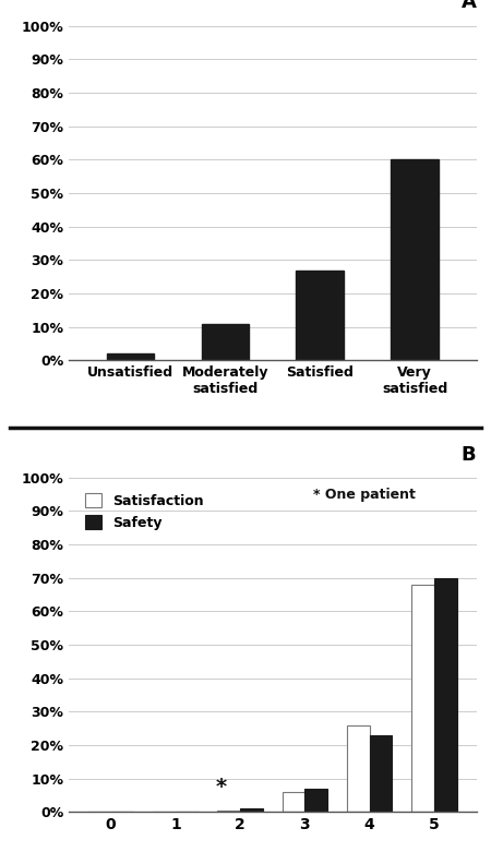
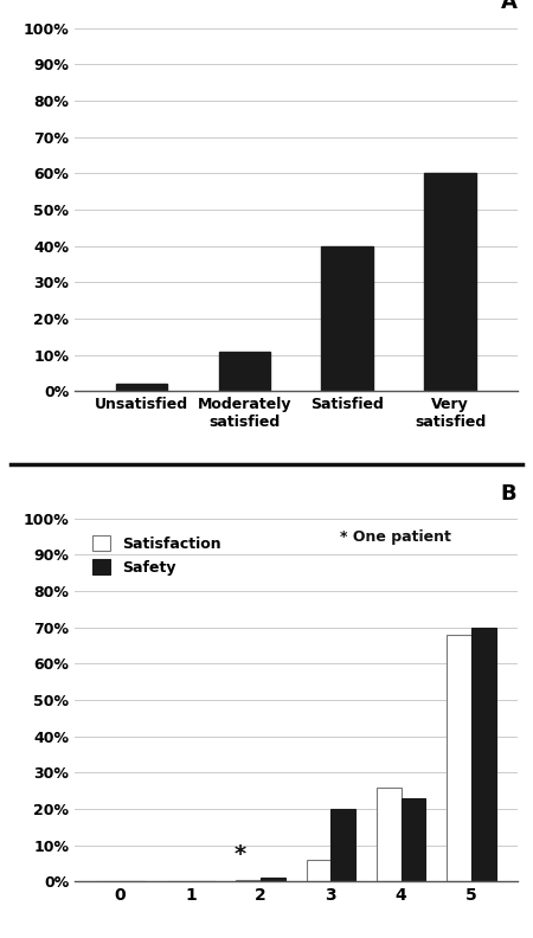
Satisfied: 27% -> 40%
Safety/3: 7% -> 20%
